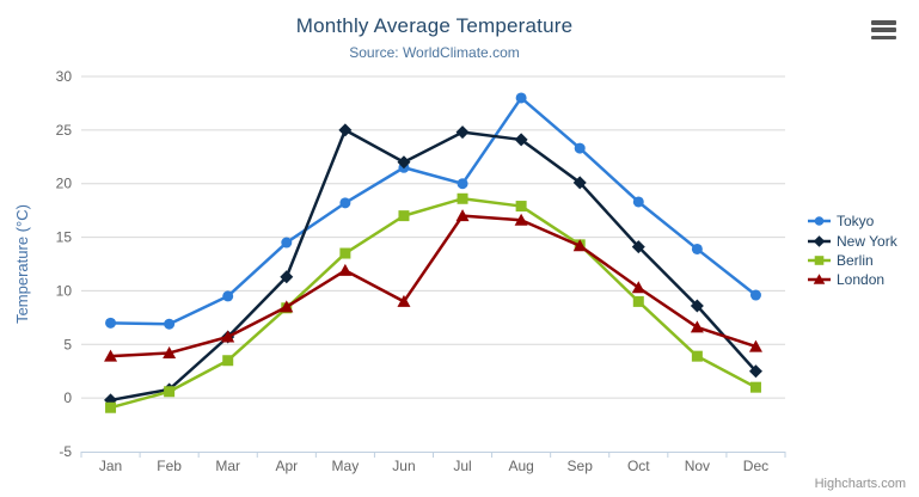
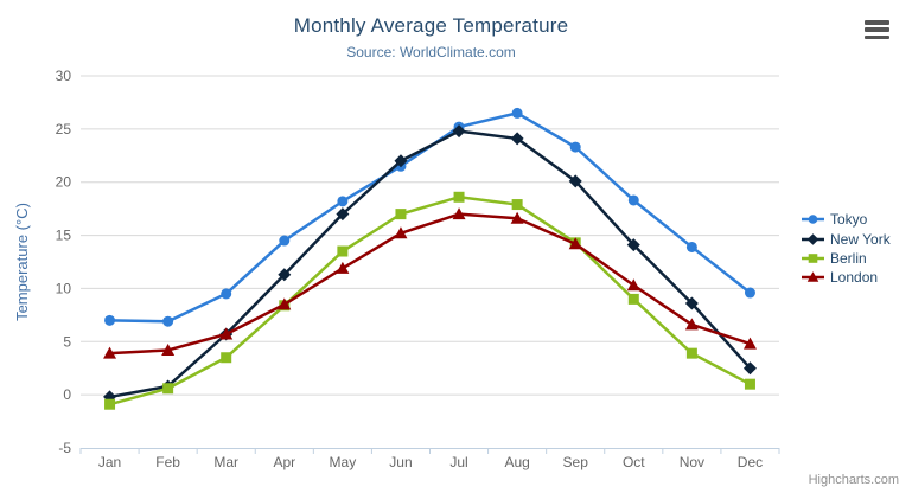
New York/May: 25 -> 17
London/Jun: 9 -> 15
Tokyo/Jul: 20 -> 25
Tokyo/Aug: 28 -> 26
